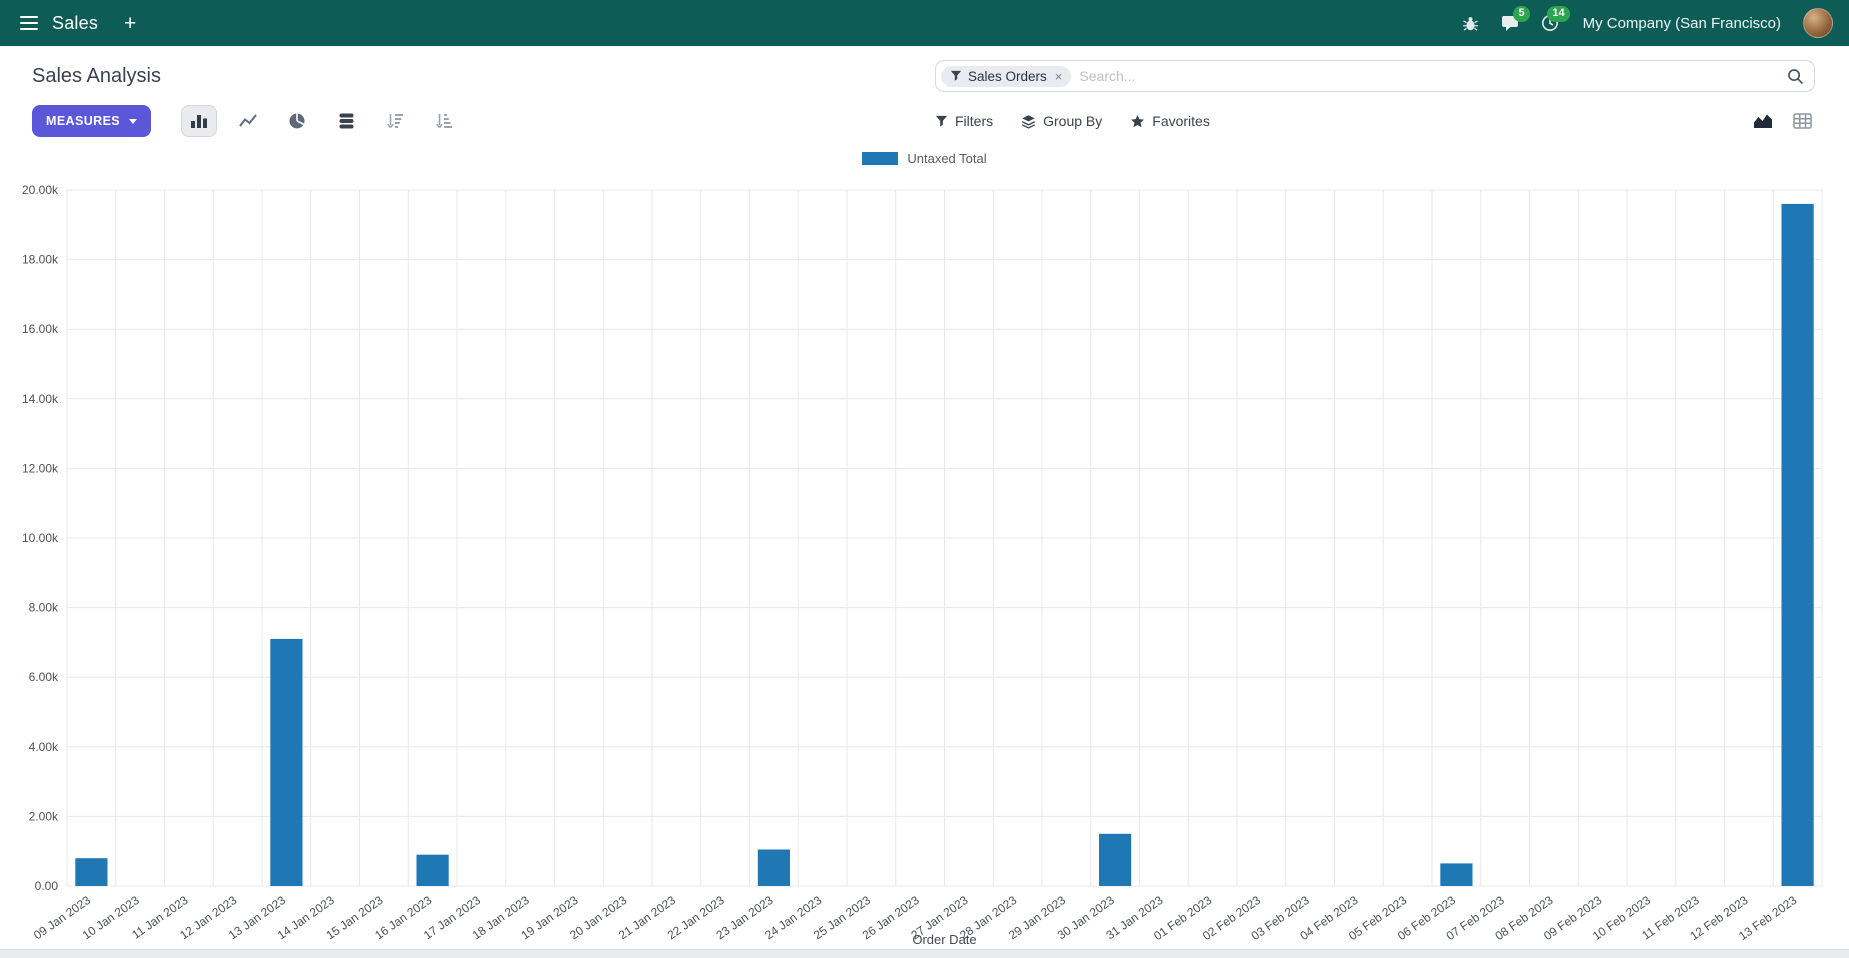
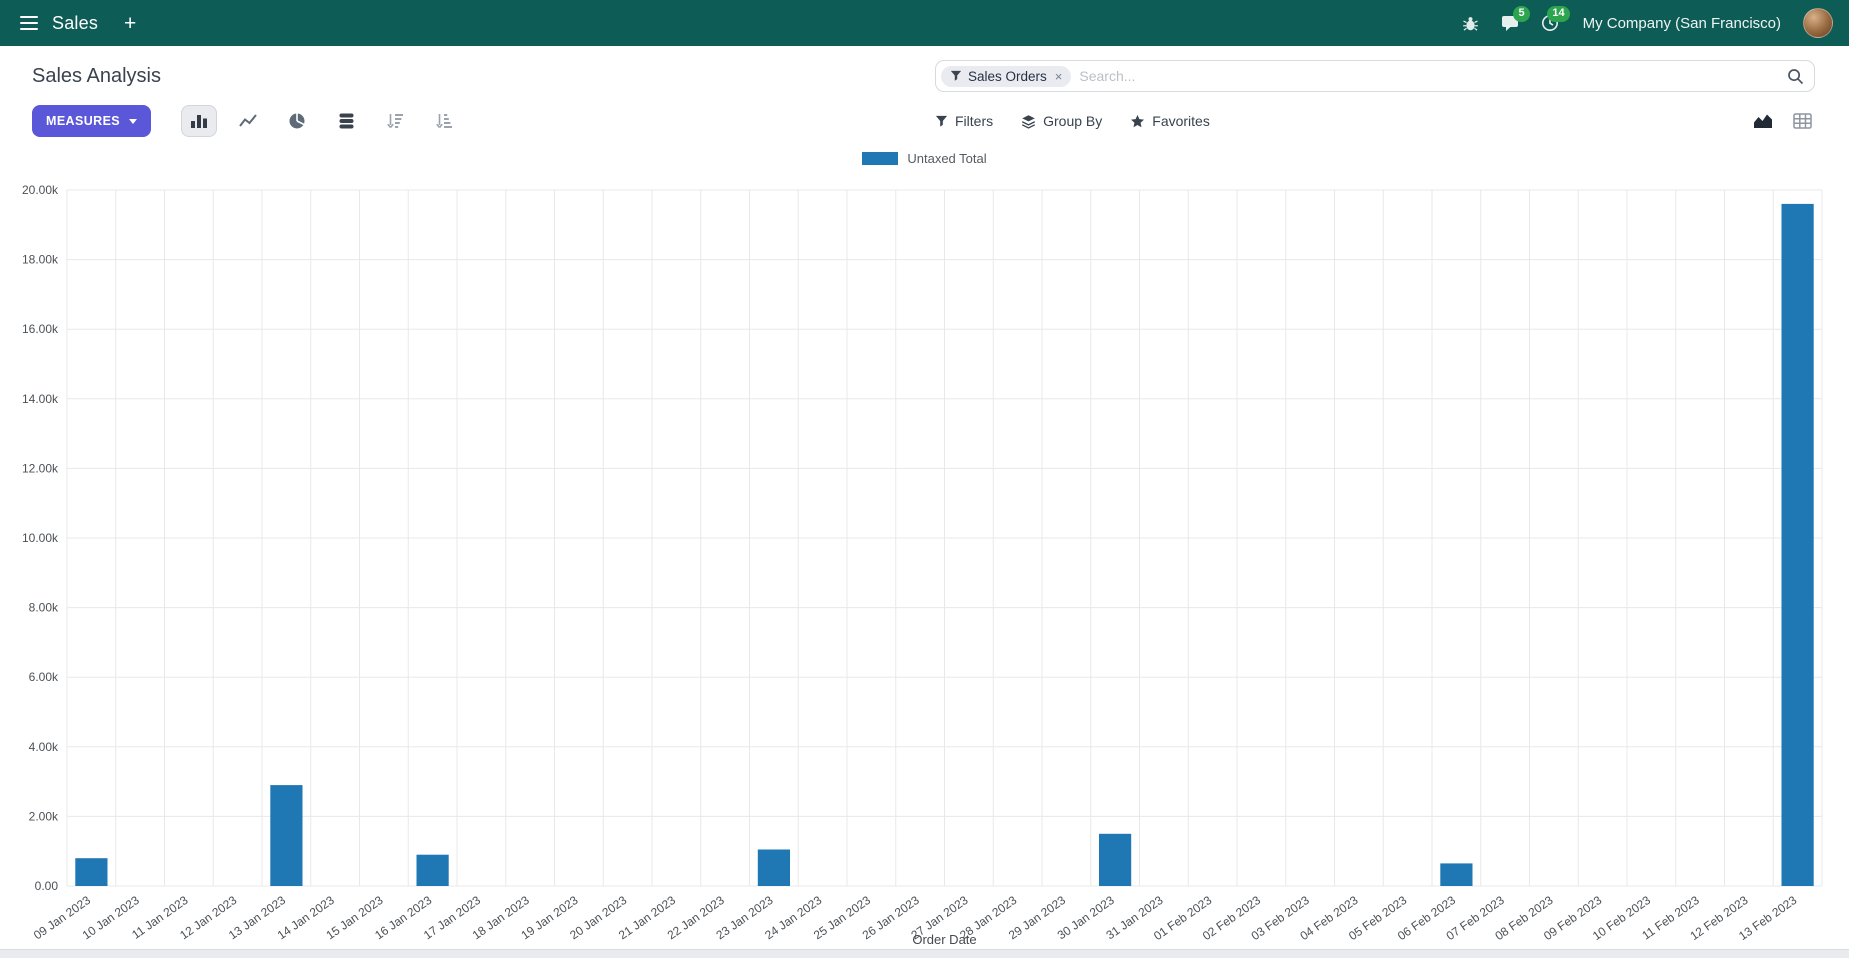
13 Jan 2023: 7.1k -> 2.9k
